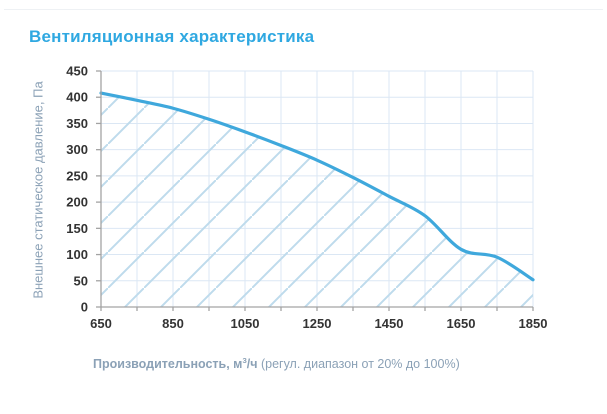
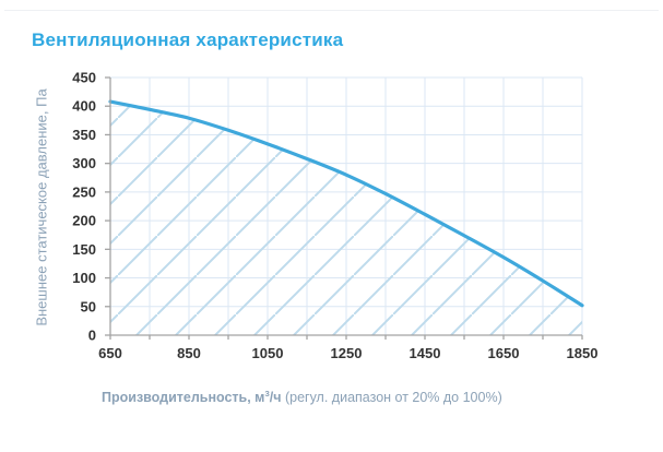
1650: 110 -> 140
